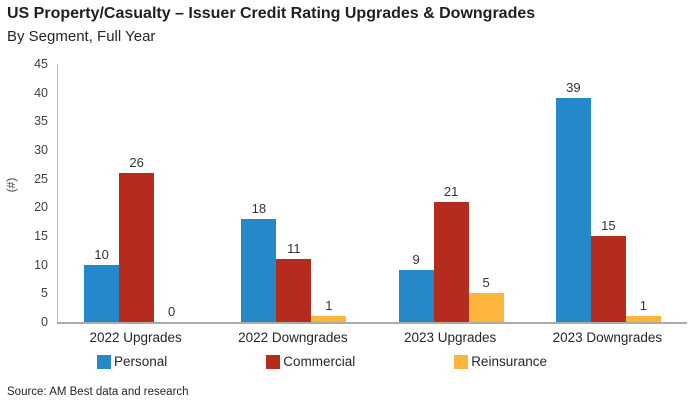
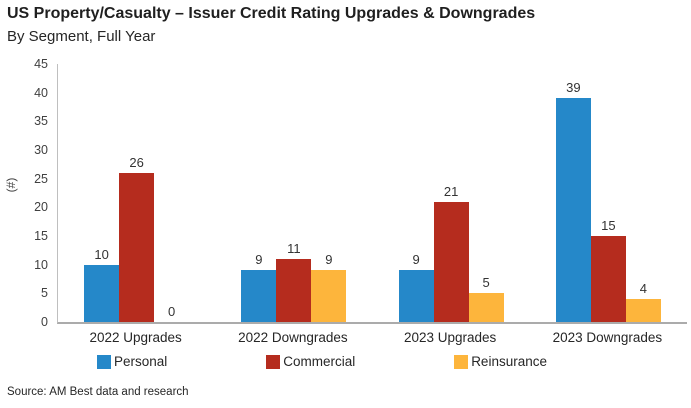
Personal/2022 Downgrades: 18 -> 9
Reinsurance/2022 Downgrades: 1 -> 9
Reinsurance/2023 Downgrades: 1 -> 4
